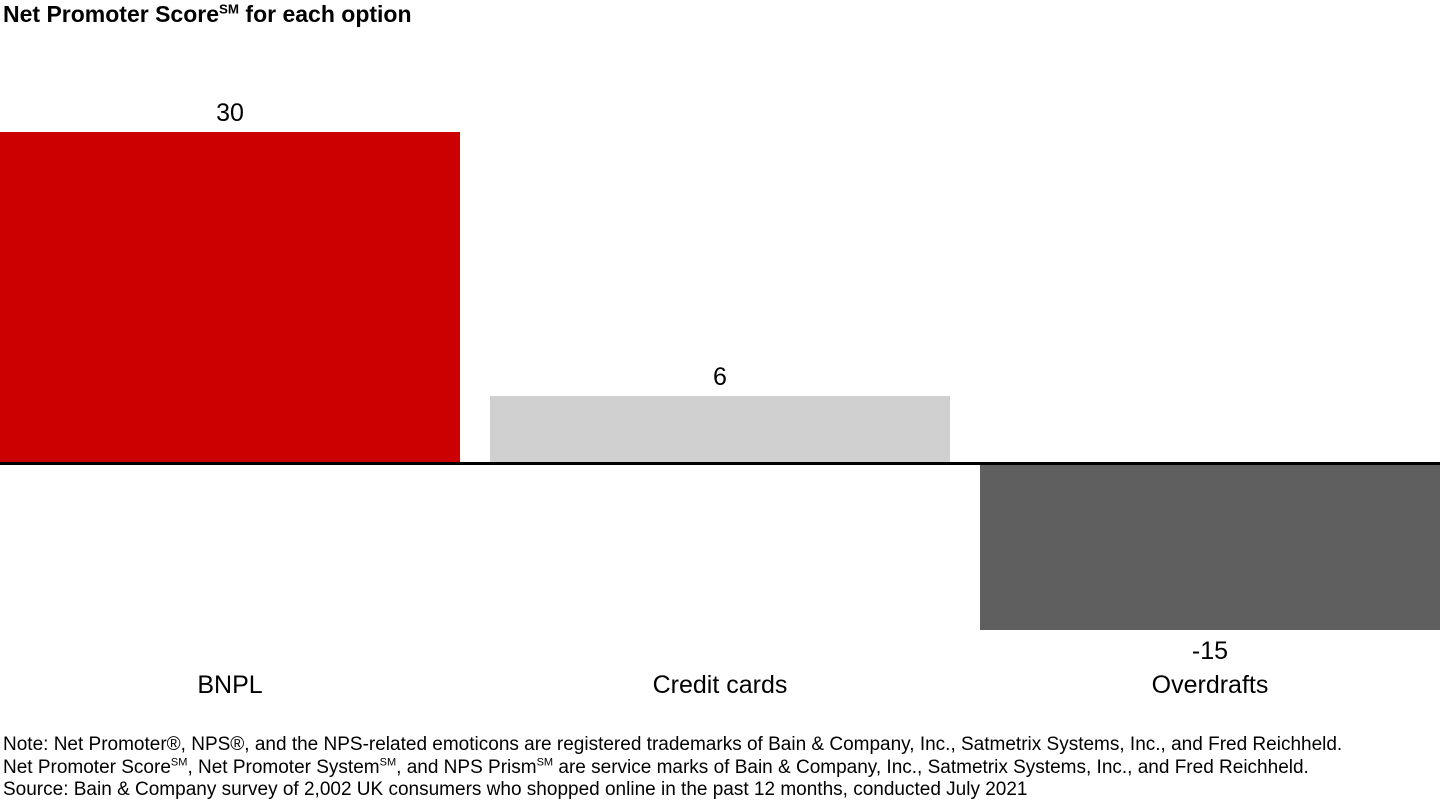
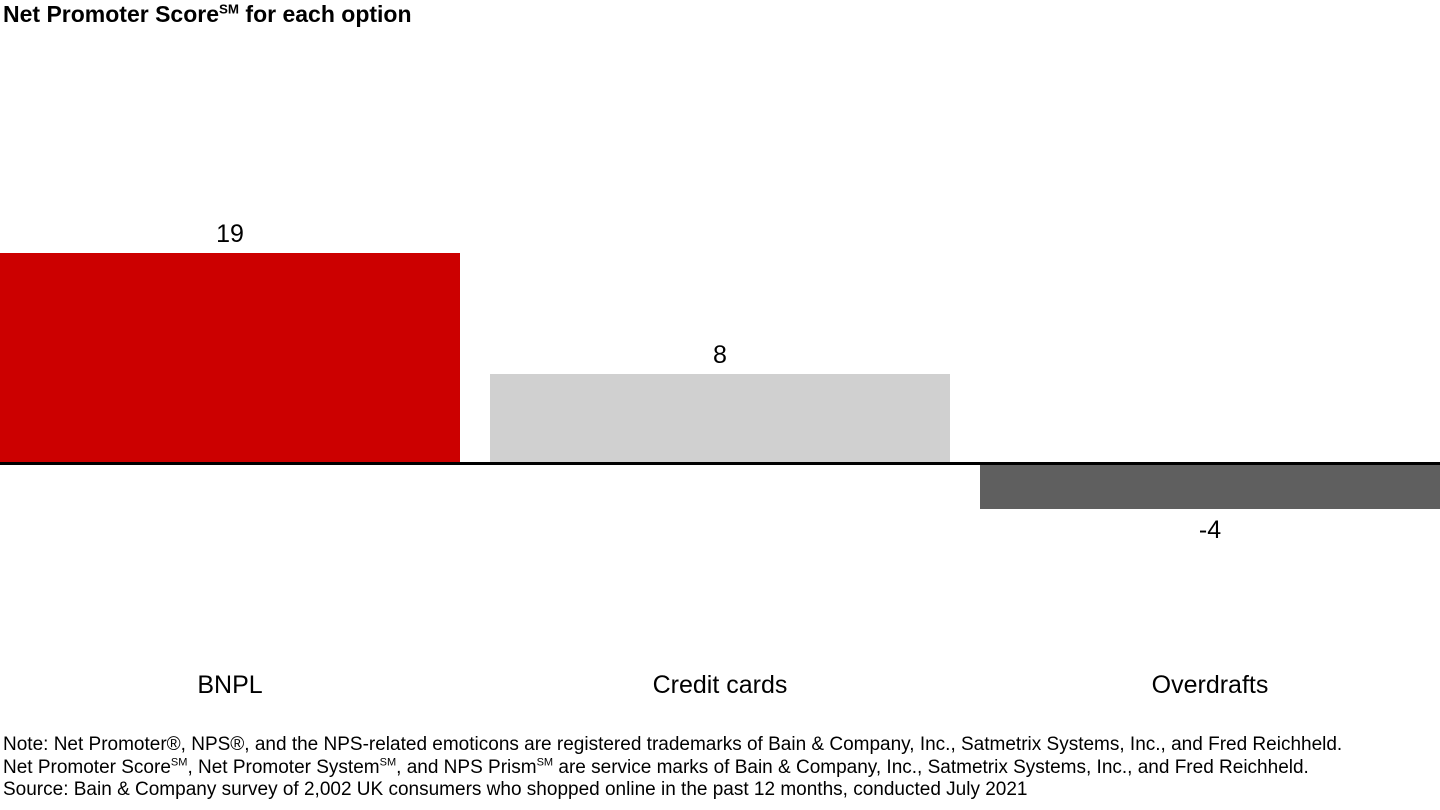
BNPL: 30 -> 19
Credit cards: 6 -> 8
Overdrafts: -15 -> -4
